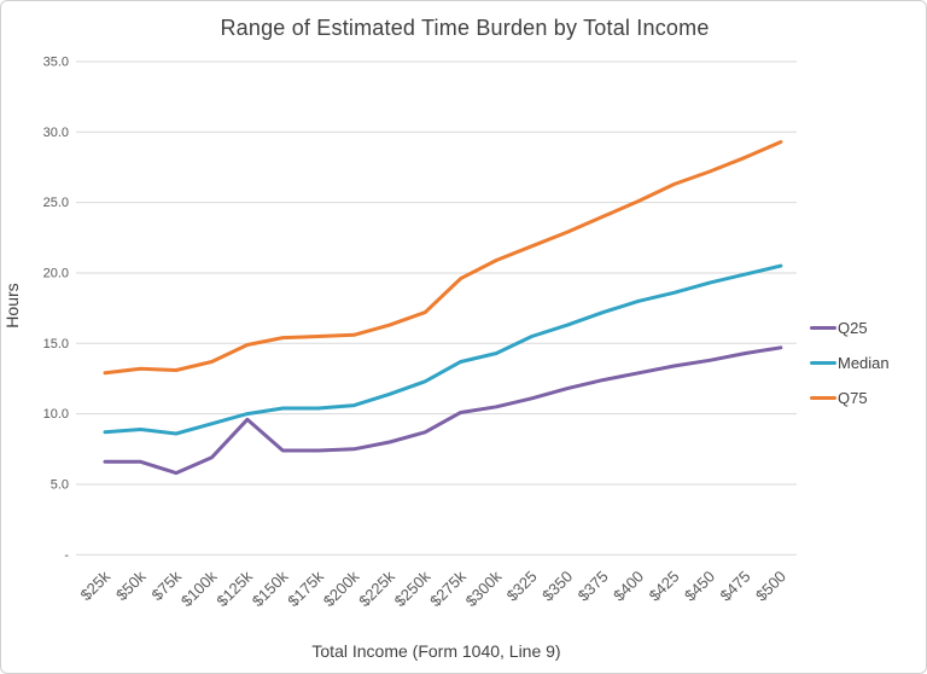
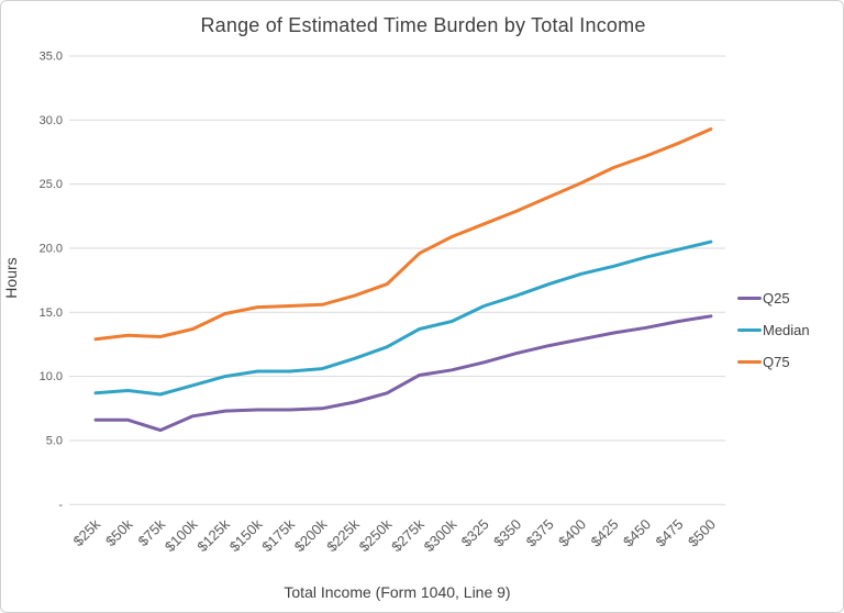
Q25/$125k: 9.6 -> 7.3
